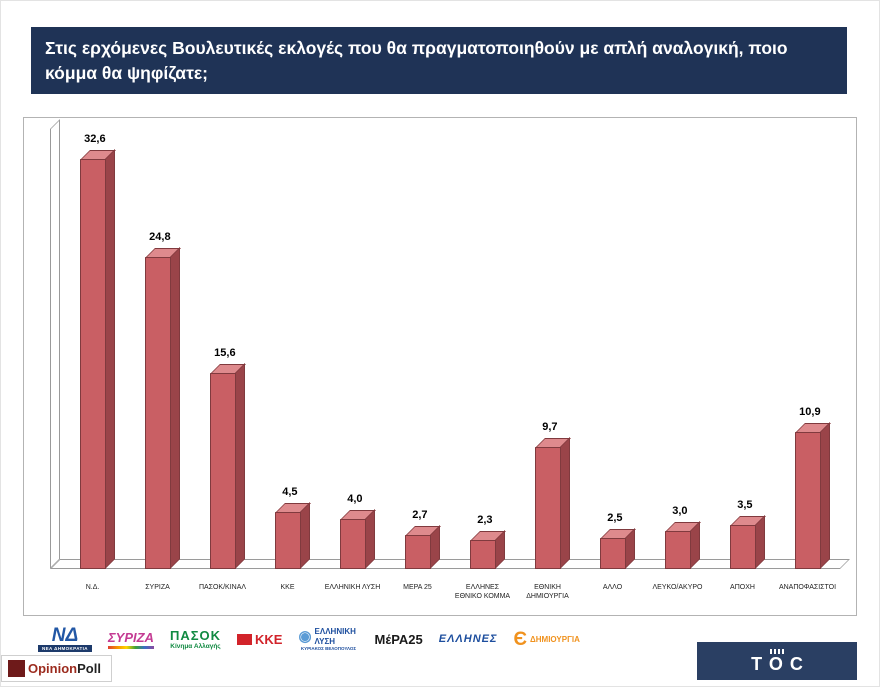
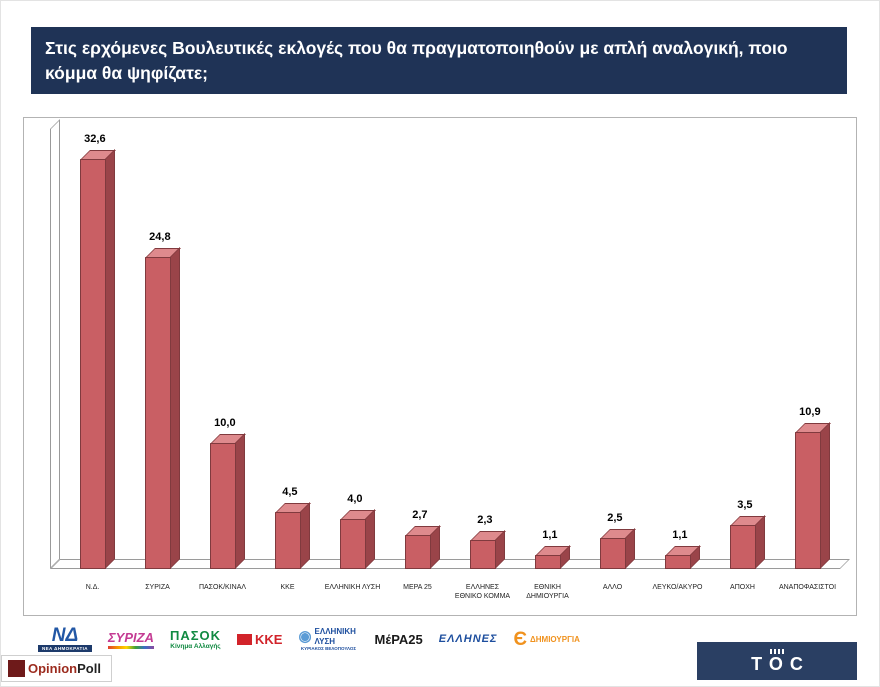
ΠΑΣΟΚ/ΚΙΝΑΛ: 15,6 -> 10,0
ΕΘΝΙΚΗ ΔΗΜΙΟΥΡΓΙΑ: 9,7 -> 1,1
ΛΕΥΚΟ/ΑΚΥΡΟ: 3,0 -> 1,1
